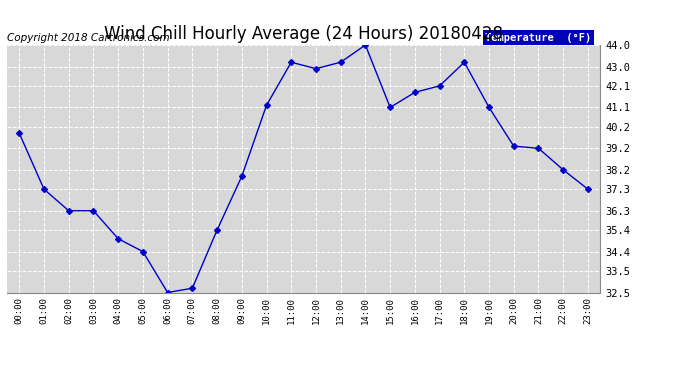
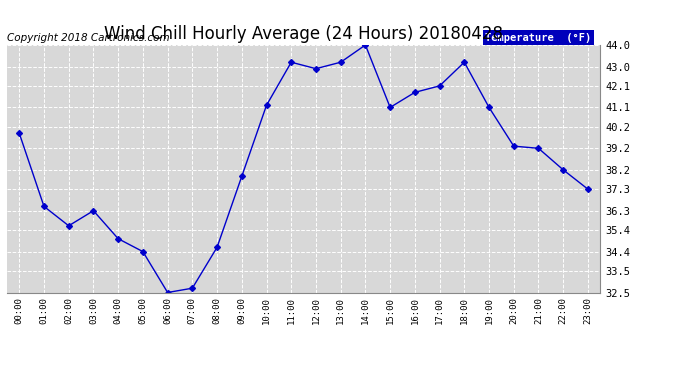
01:00: 37.3 -> 36.5
02:00: 36.3 -> 35.6
08:00: 35.4 -> 34.6
